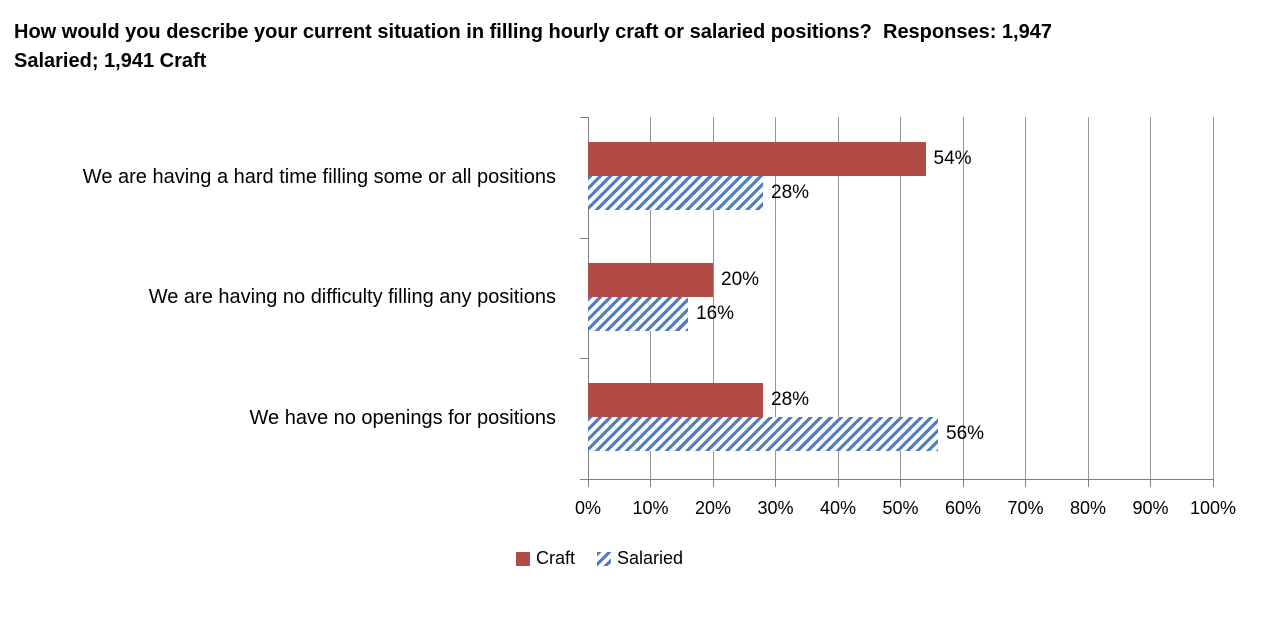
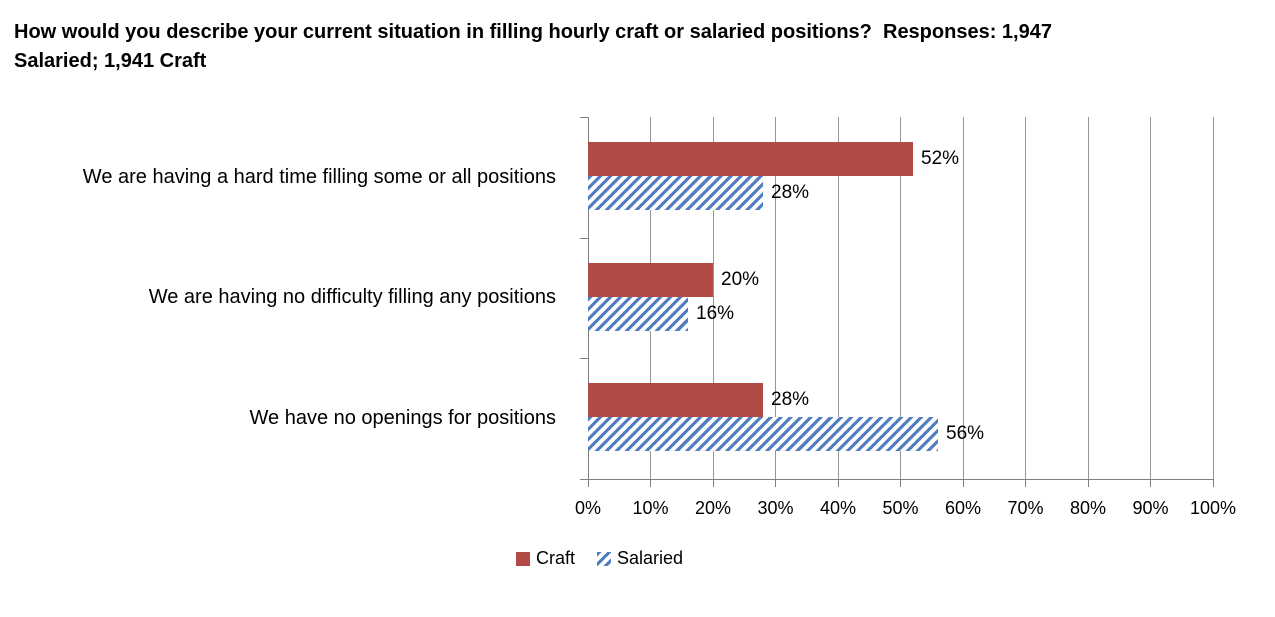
Craft/We are having a hard time filling some or all positions: 54% -> 52%
